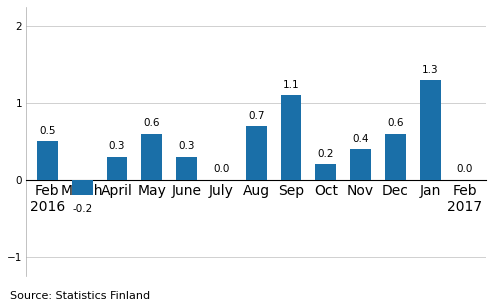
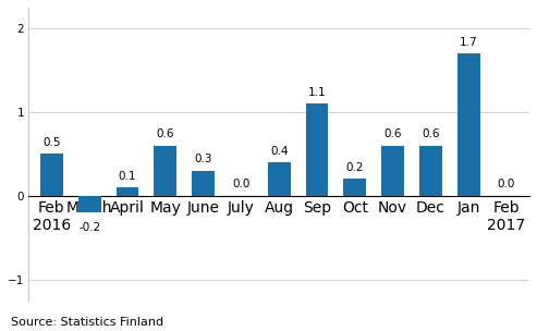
April: 0.3 -> 0.1
Aug: 0.7 -> 0.4
Nov: 0.4 -> 0.6
Jan: 1.3 -> 1.7
